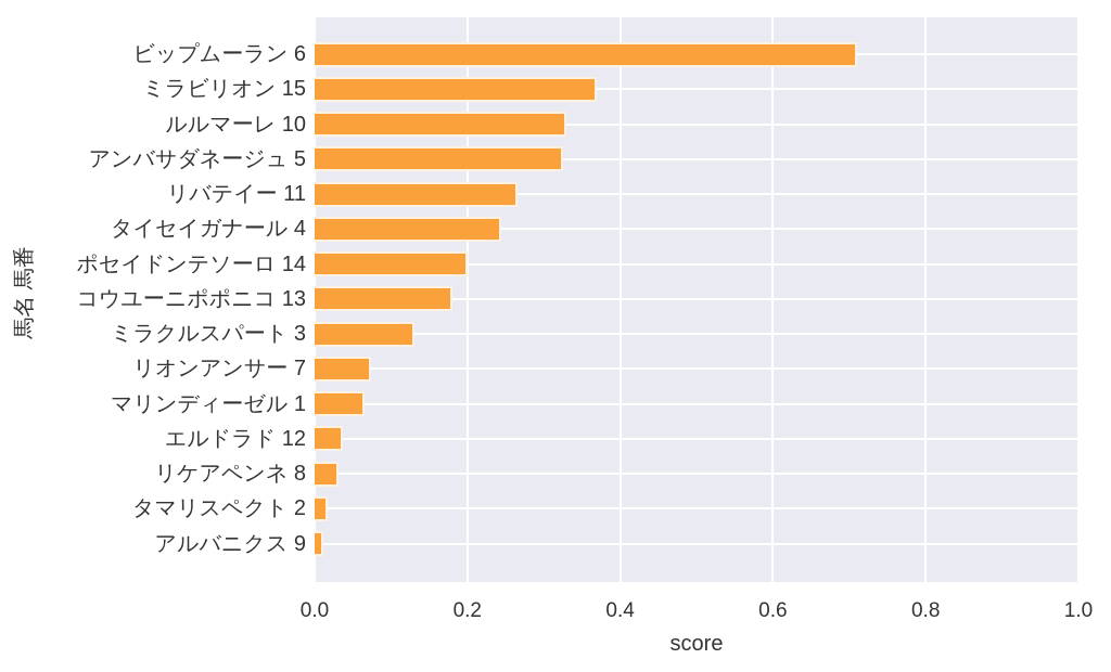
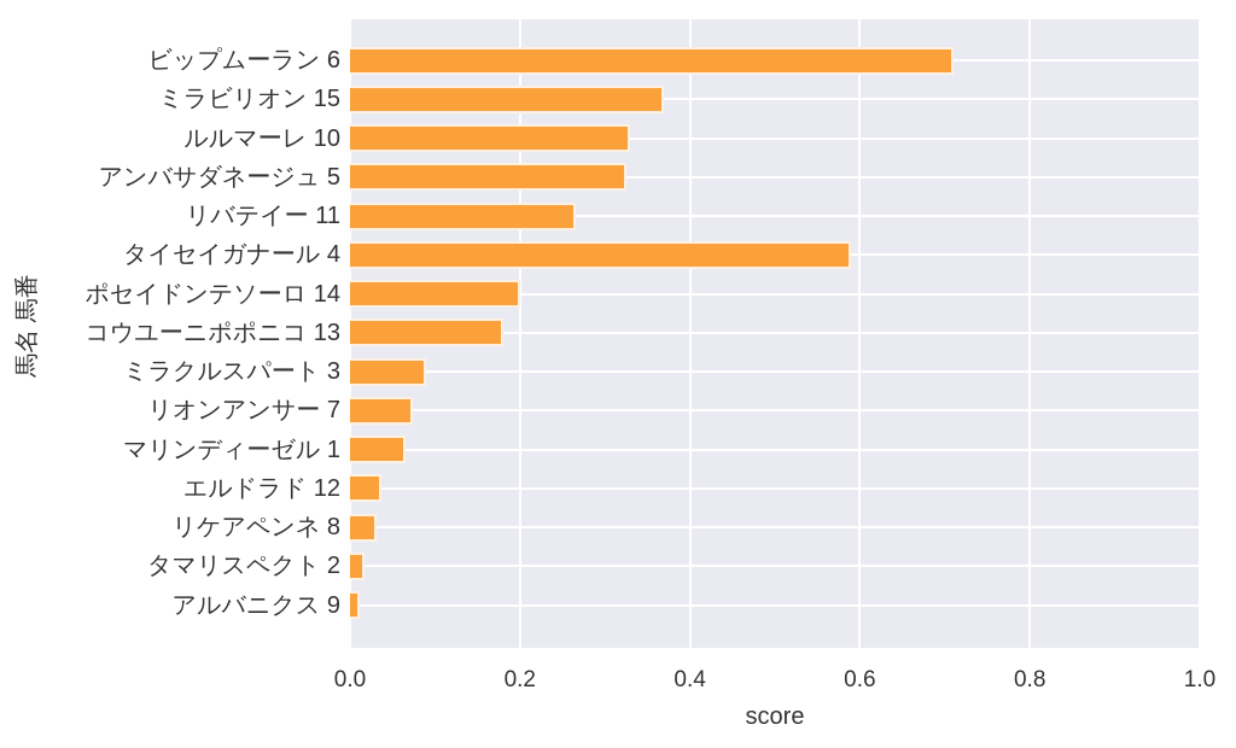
タイセイガナール 4: 0.24 -> 0.59
ミラクルスパート 3: 0.13 -> 0.09
